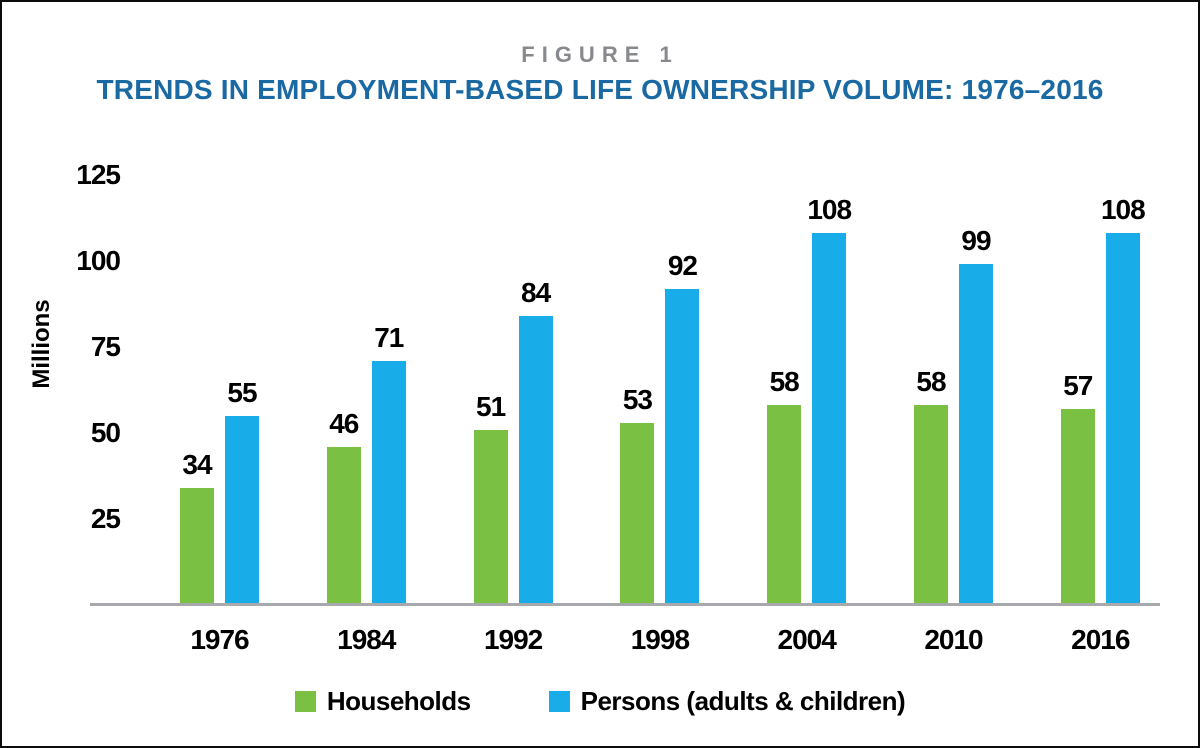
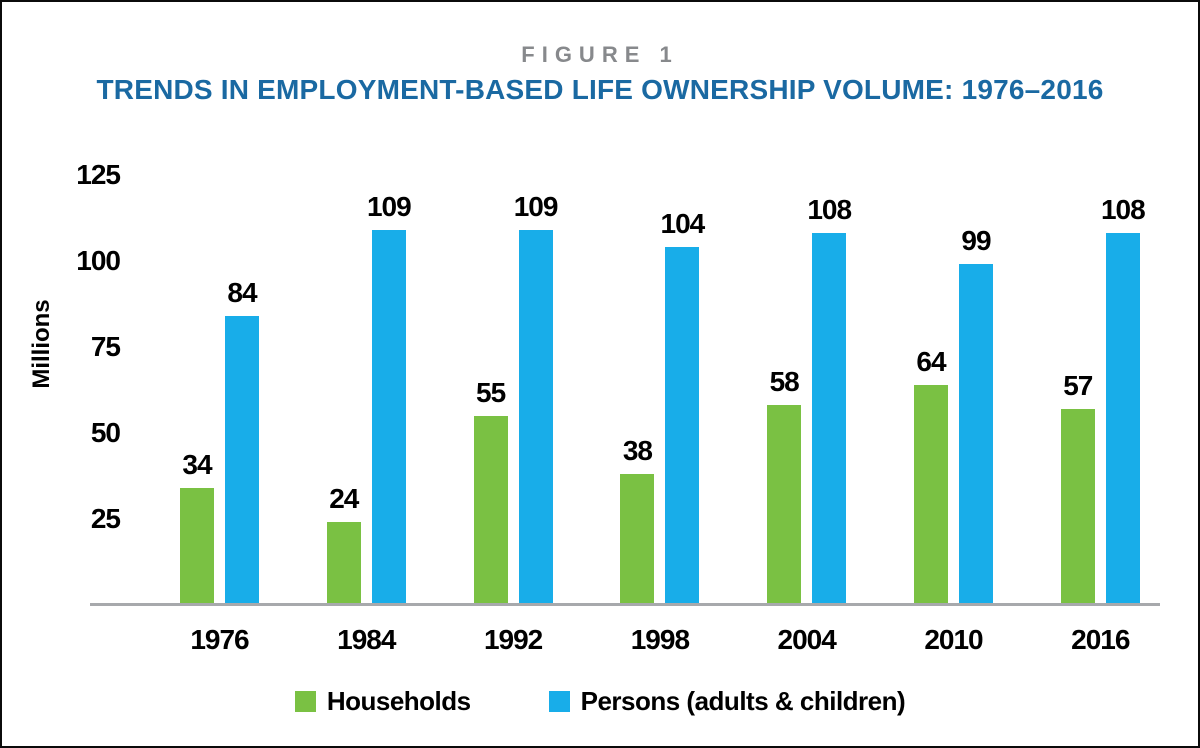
Persons (adults & children)/1976: 55 -> 84
Households/1984: 46 -> 24
Persons (adults & children)/1984: 71 -> 109
Households/1992: 51 -> 55
Persons (adults & children)/1992: 84 -> 109
Households/1998: 53 -> 38
Persons (adults & children)/1998: 92 -> 104
Households/2010: 58 -> 64
